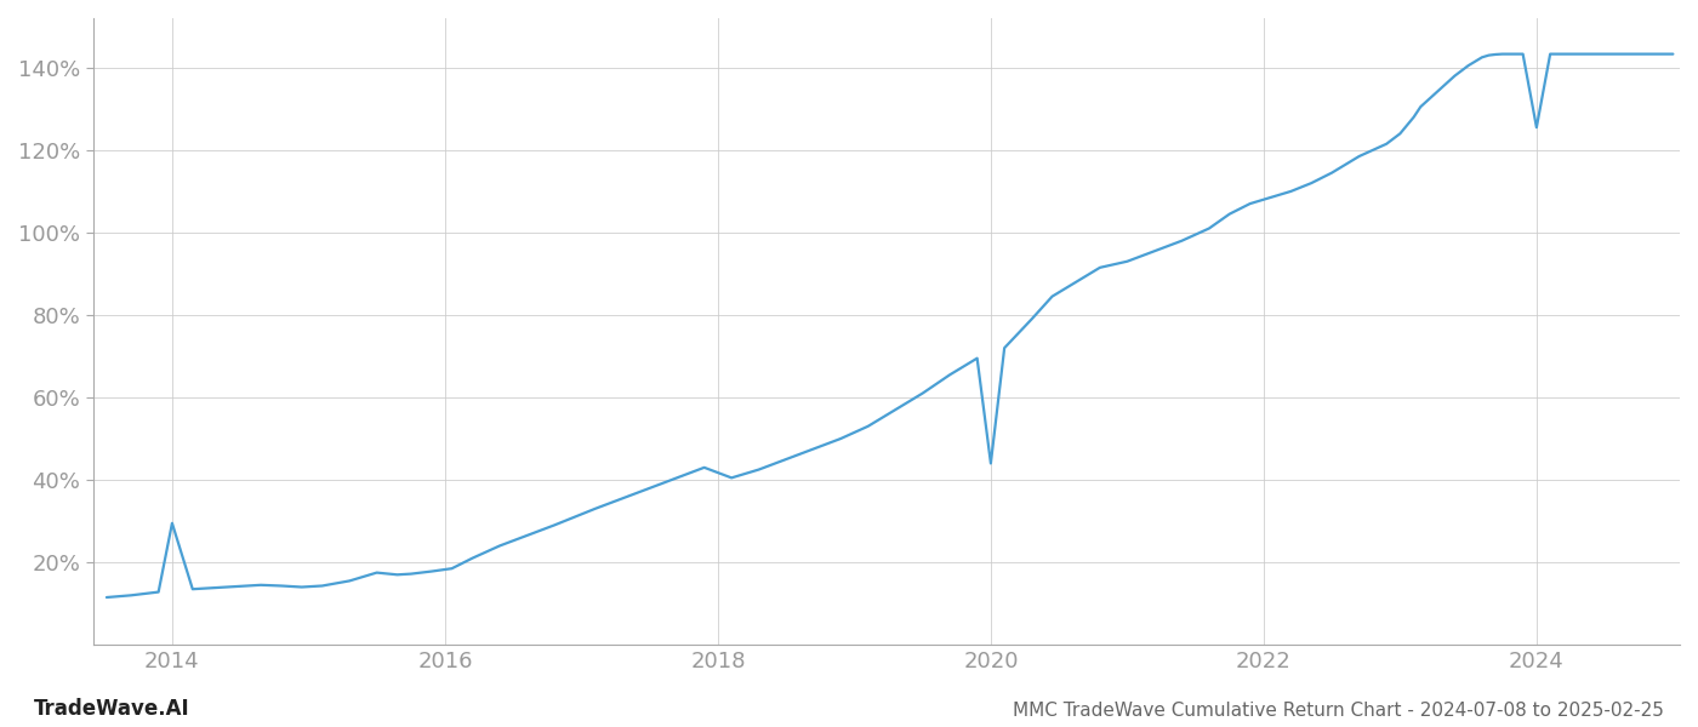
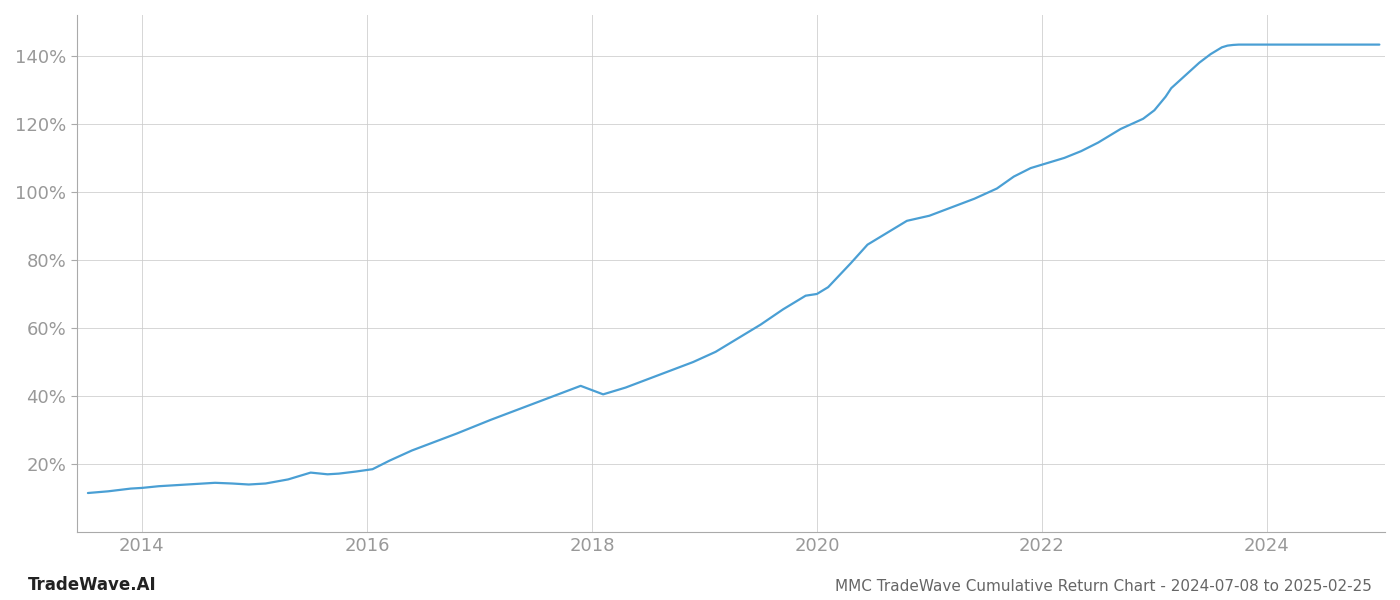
2014: 29.5% -> 13.0%
2020: 44.0% -> 70.0%
2024: 125.5% -> 143.3%
